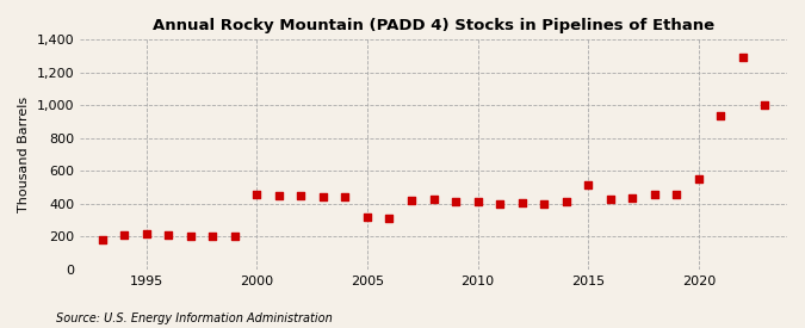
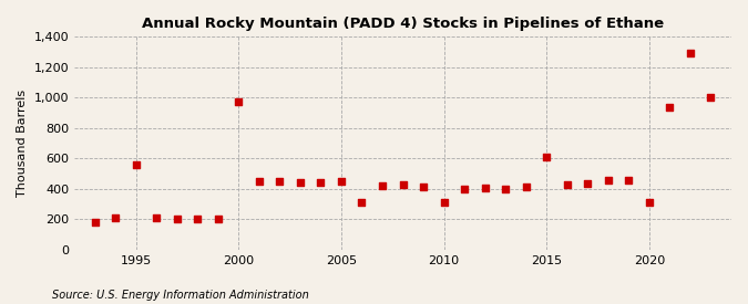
1995: 220 -> 560
2000: 460 -> 970
2005: 320 -> 450
2010: 410 -> 310
2015: 520 -> 610
2020: 550 -> 310
